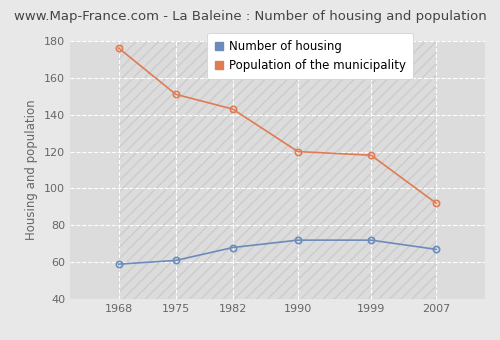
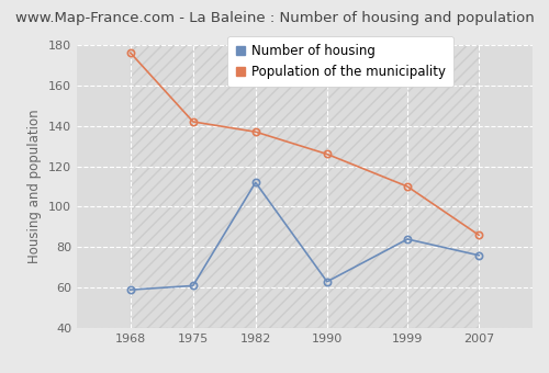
Population of the municipality/1975: 151 -> 142
Number of housing/1982: 68 -> 112
Population of the municipality/1982: 143 -> 137
Number of housing/1990: 72 -> 63
Population of the municipality/1990: 120 -> 126
Number of housing/1999: 72 -> 84
Population of the municipality/1999: 118 -> 110
Number of housing/2007: 67 -> 76
Population of the municipality/2007: 92 -> 86
